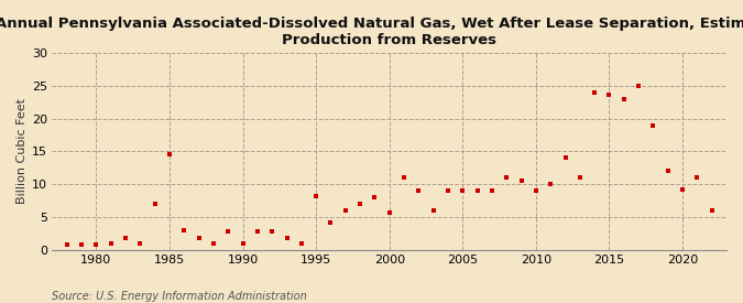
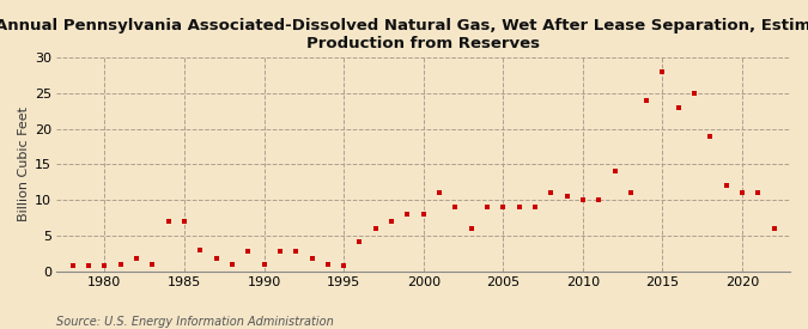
1985: 14.6 -> 7.0
1995: 8.2 -> 0.8
2000: 5.6 -> 8.0
2010: 9.0 -> 10.0
2015: 23.6 -> 28.0
2020: 9.2 -> 11.0
